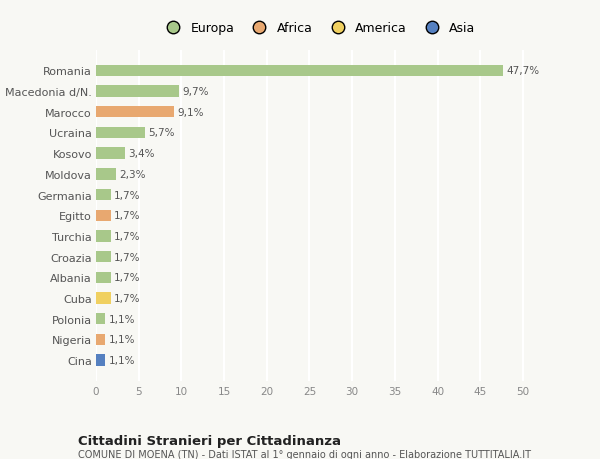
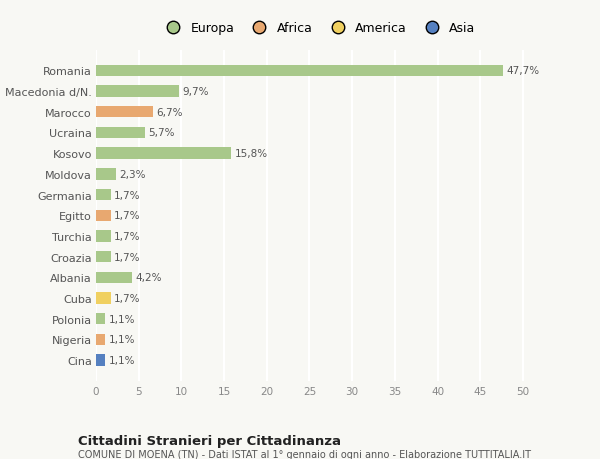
Marocco: 9,1% -> 6,7%
Kosovo: 3,4% -> 15,8%
Albania: 1,7% -> 4,2%
